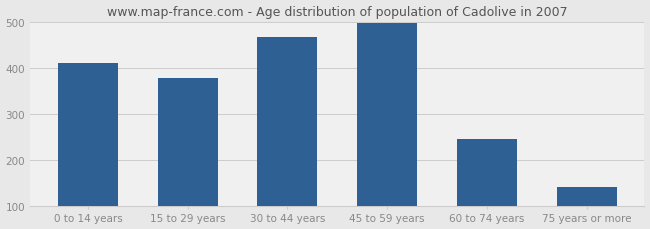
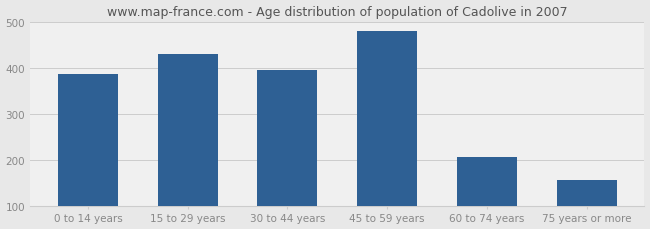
0 to 14 years: 410 -> 385
15 to 29 years: 378 -> 430
30 to 44 years: 466 -> 395
45 to 59 years: 496 -> 480
60 to 74 years: 246 -> 205
75 years or more: 141 -> 155
